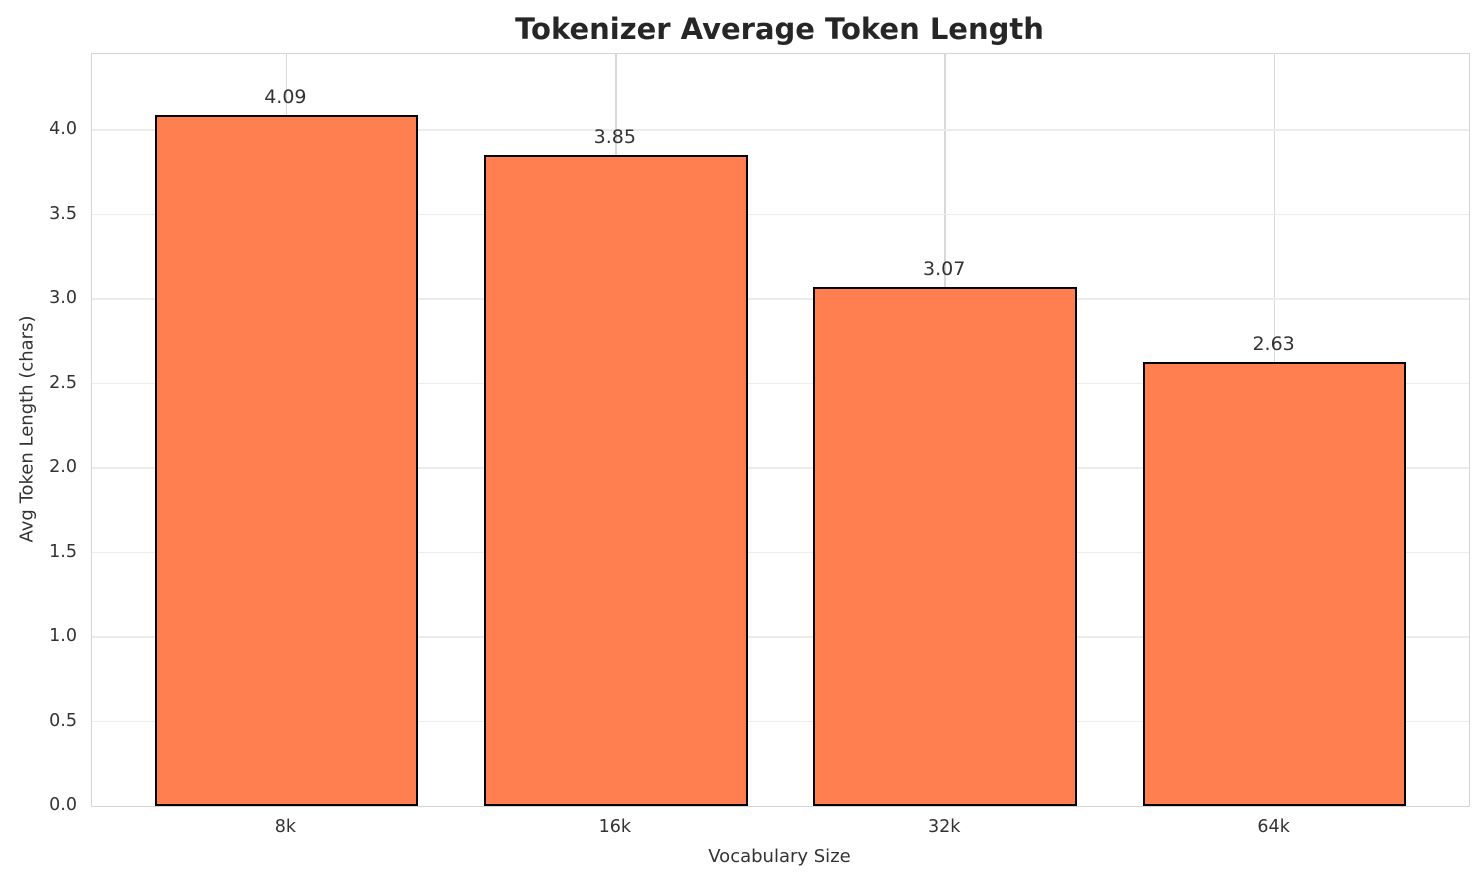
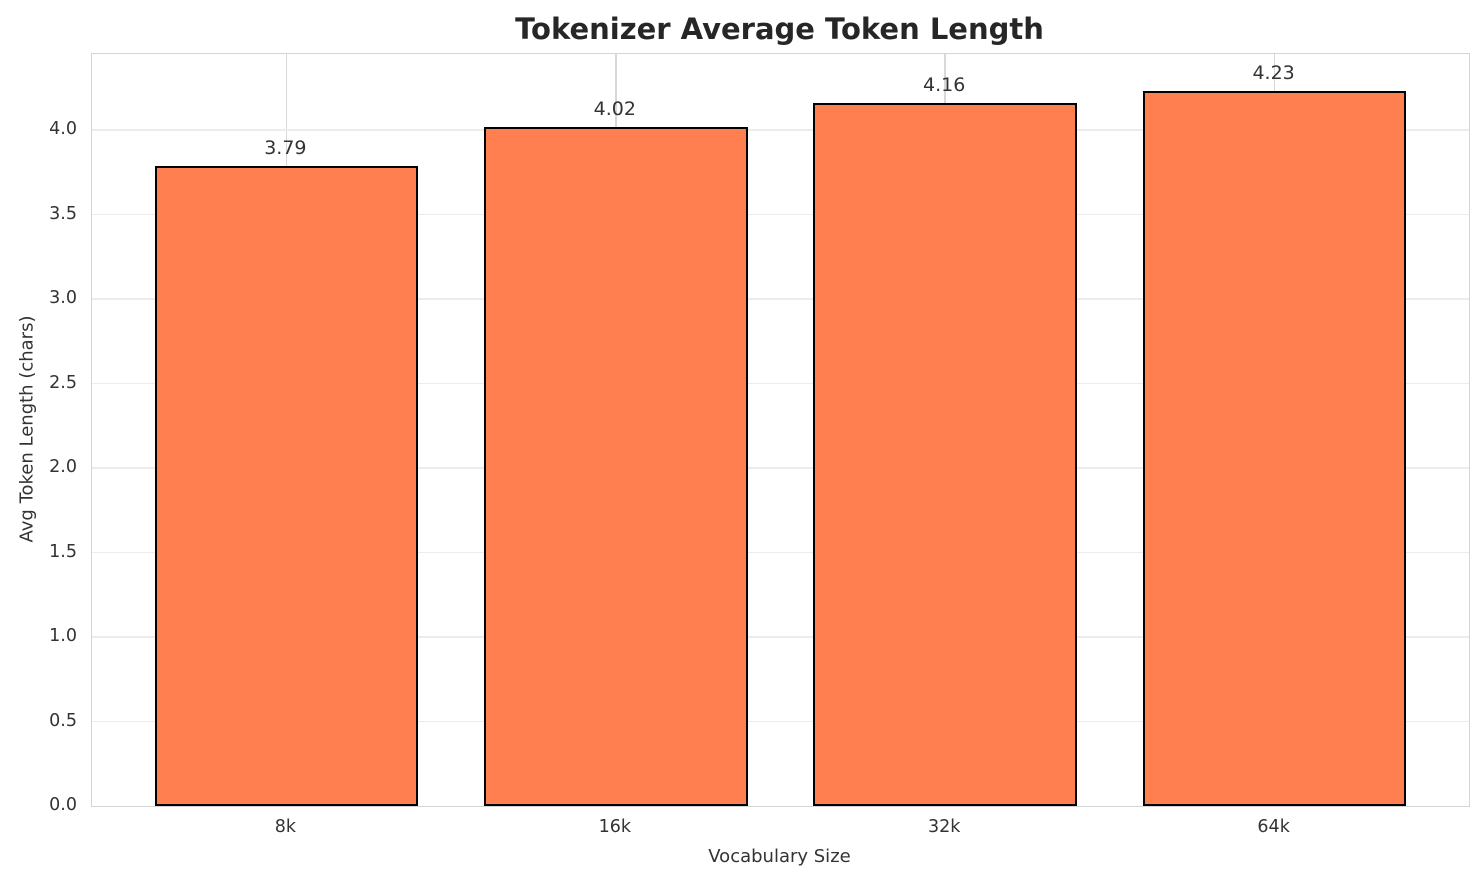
8k: 4.09 -> 3.79
16k: 3.85 -> 4.02
32k: 3.07 -> 4.16
64k: 2.63 -> 4.23
